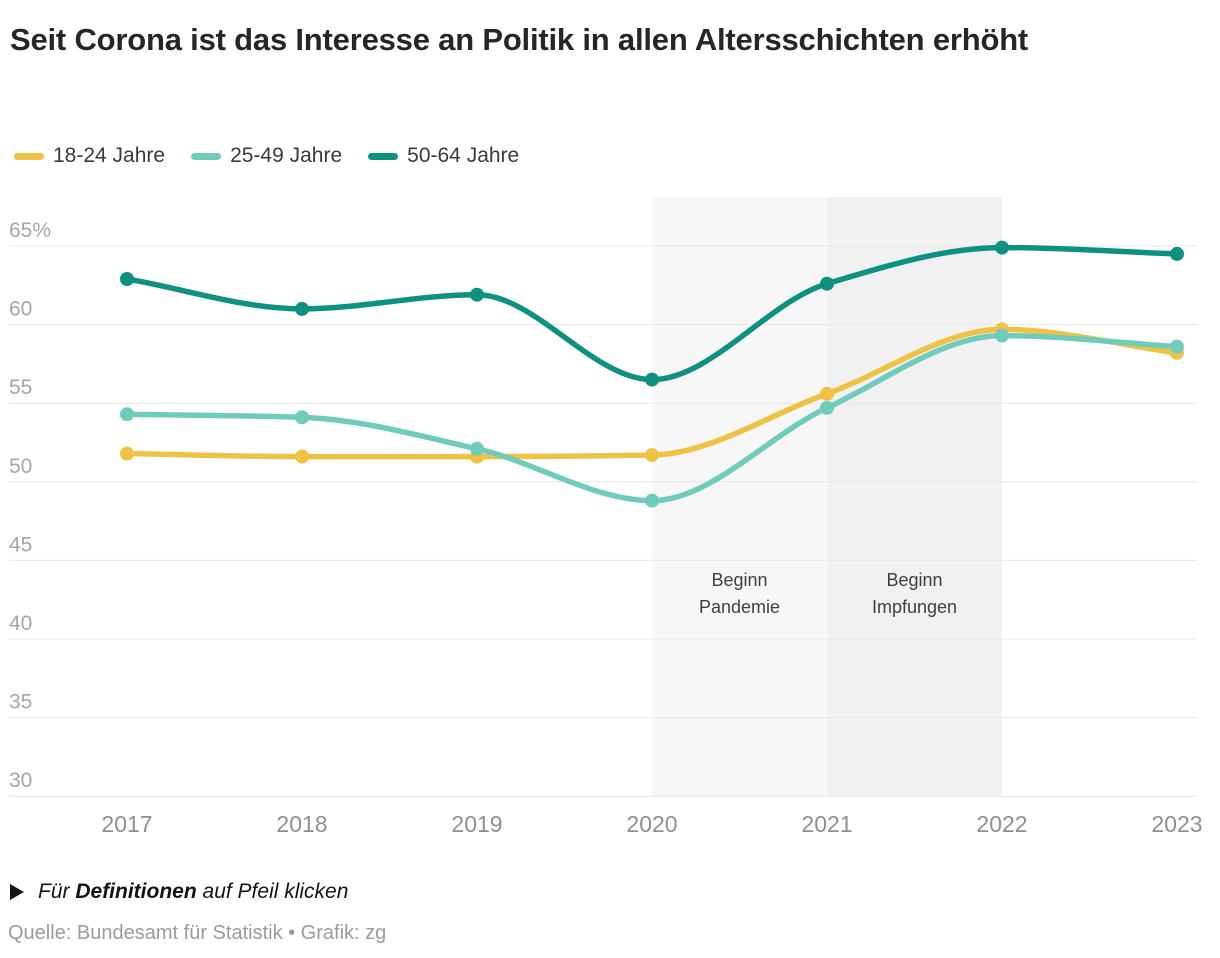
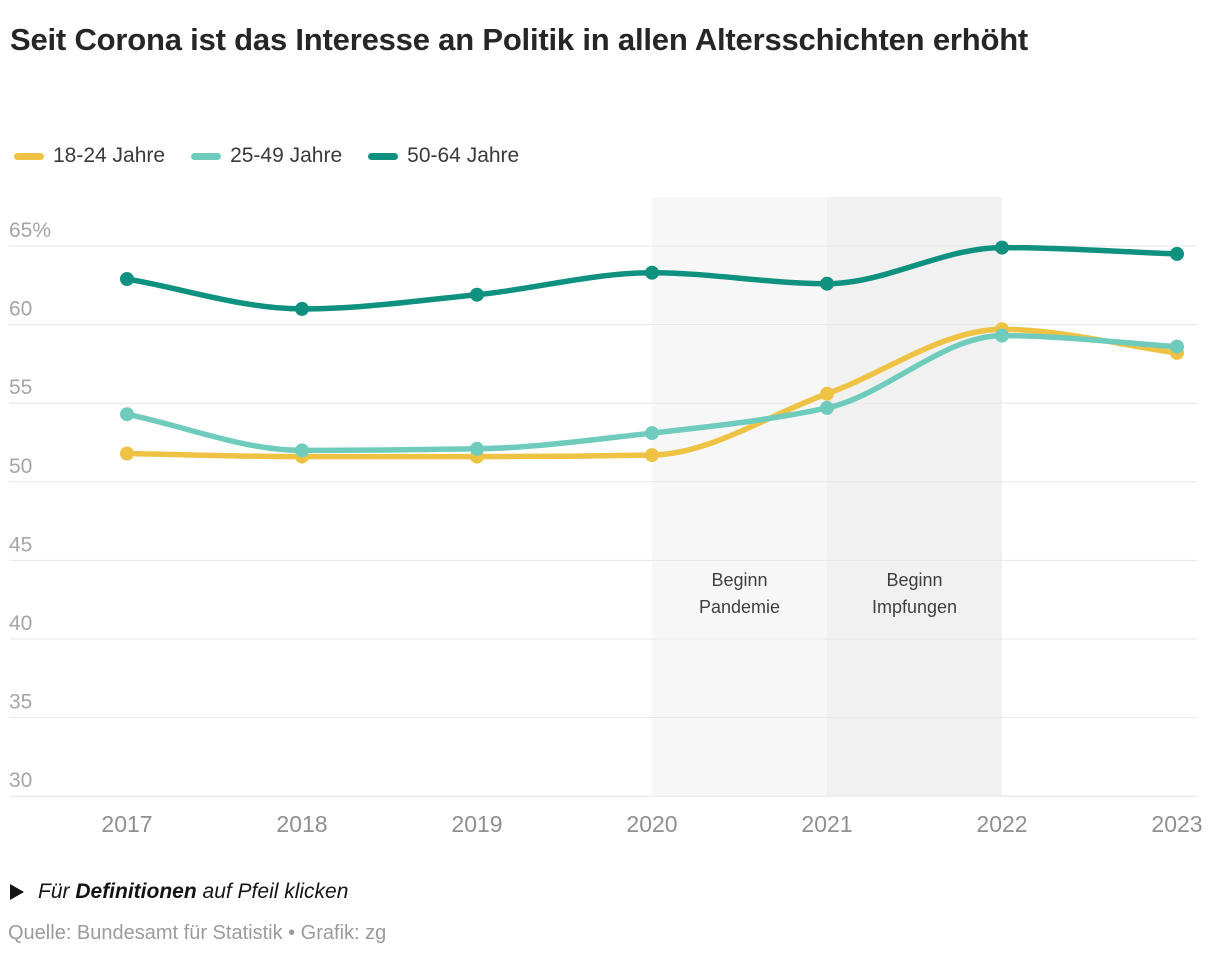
25-49 Jahre/2018: 54.1% -> 52.0%
25-49 Jahre/2020: 48.8% -> 53.1%
50-64 Jahre/2020: 56.5% -> 63.3%
